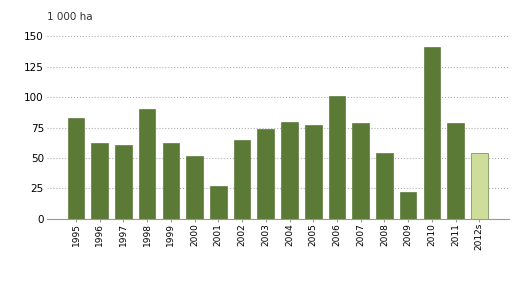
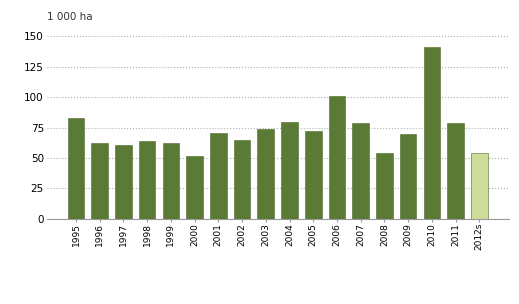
1998: 90 -> 64
2001: 27 -> 71
2005: 77 -> 72
2009: 22 -> 70
